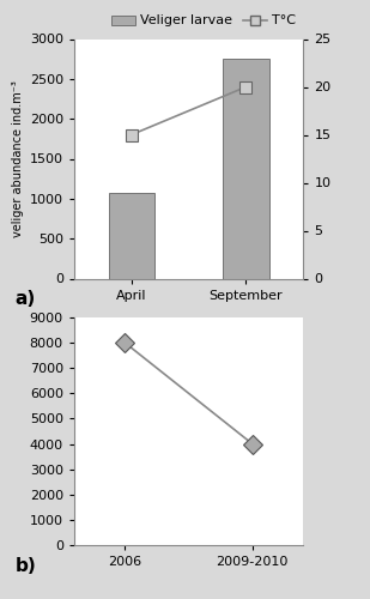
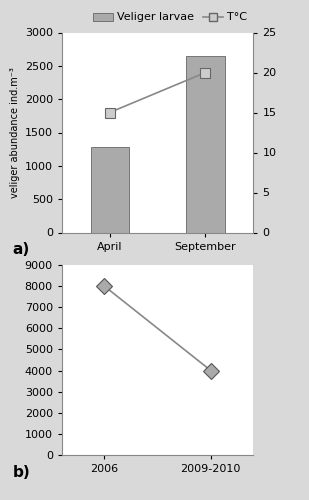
April: 1080 -> 1280
September: 2760 -> 2650
